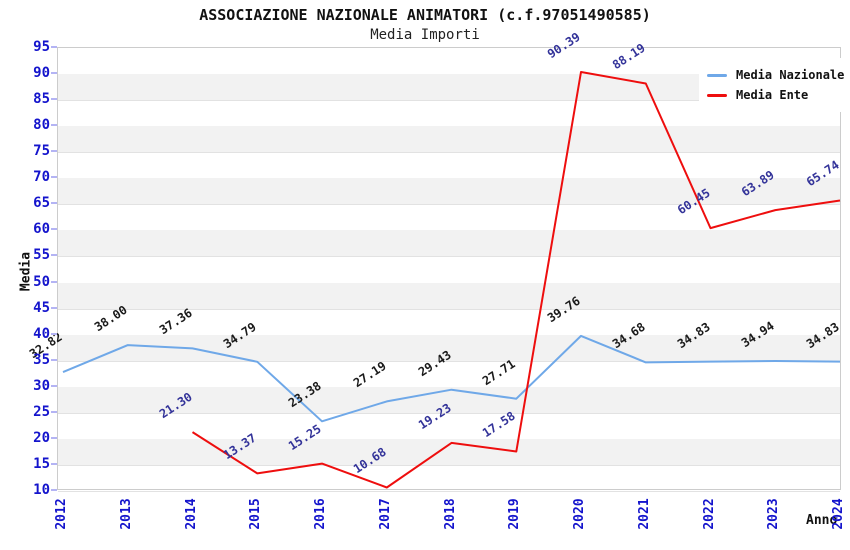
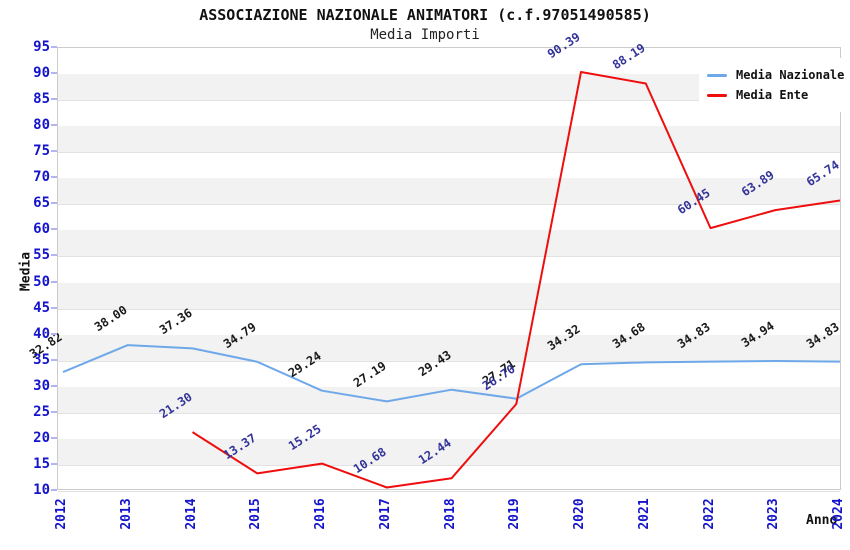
Media Nazionale/2016: 23.38 -> 29.24
Media Ente/2018: 19.23 -> 12.44
Media Ente/2019: 17.58 -> 26.70
Media Nazionale/2020: 39.76 -> 34.32
